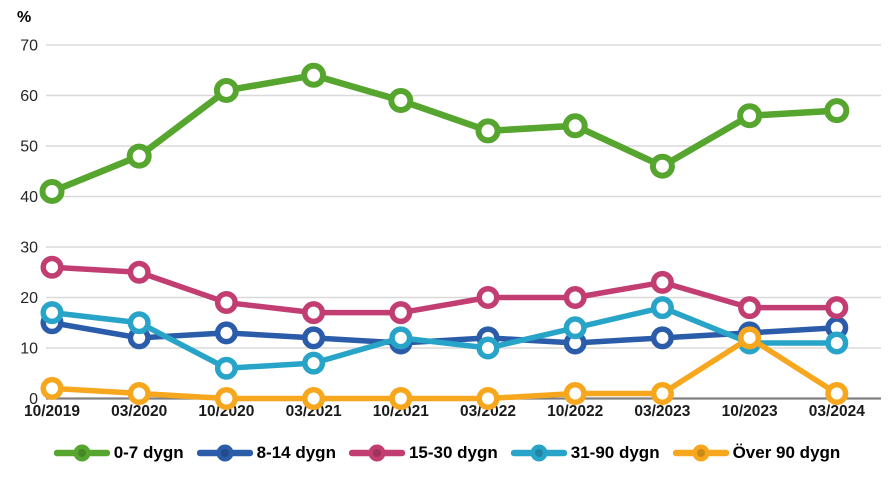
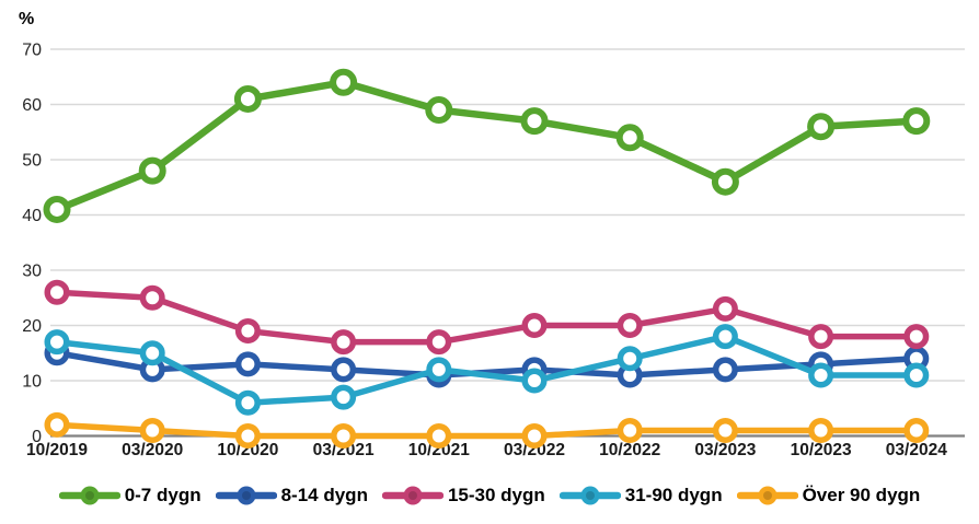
0-7 dygn/03/2022: 53 -> 57
Över 90 dygn/10/2023: 12 -> 1
